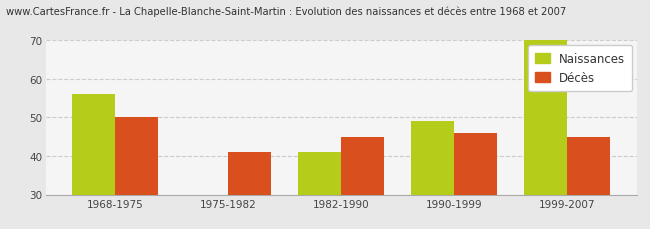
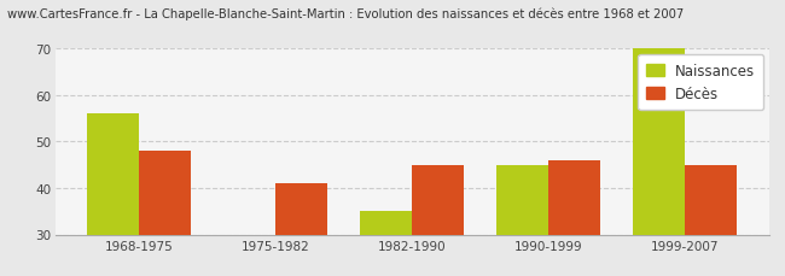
Décès/1968-1975: 50 -> 48
Naissances/1982-1990: 41 -> 35
Naissances/1990-1999: 49 -> 45
